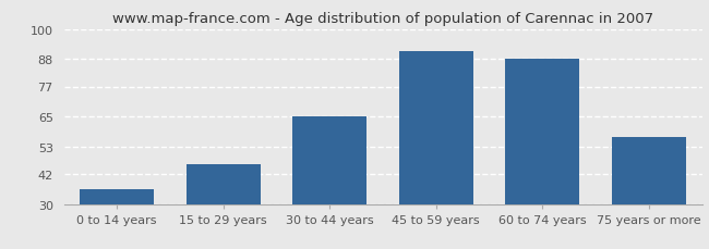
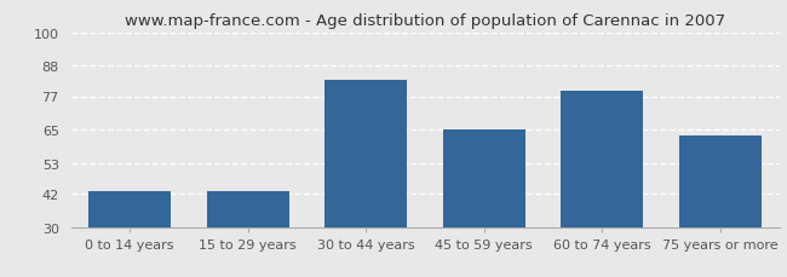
0 to 14 years: 36 -> 43
15 to 29 years: 46 -> 43
30 to 44 years: 65 -> 83
45 to 59 years: 91 -> 65
60 to 74 years: 88 -> 79
75 years or more: 57 -> 63
